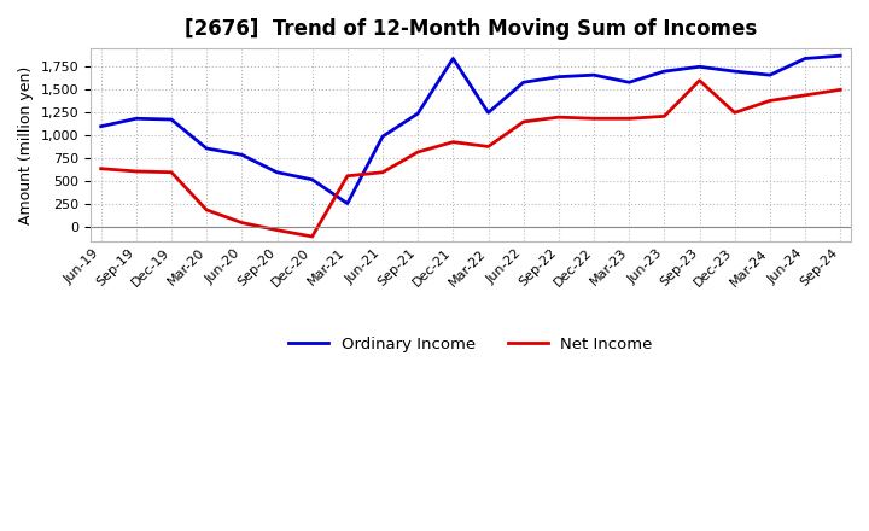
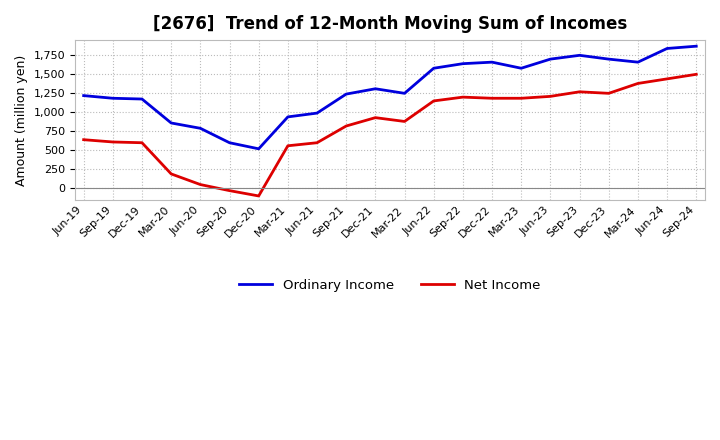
Ordinary Income/Jun-19: 1,100 -> 1,220
Ordinary Income/Mar-21: 260 -> 940
Ordinary Income/Dec-21: 1,840 -> 1,310
Net Income/Sep-23: 1,600 -> 1,270
